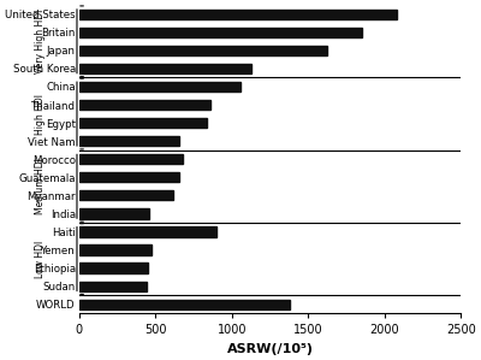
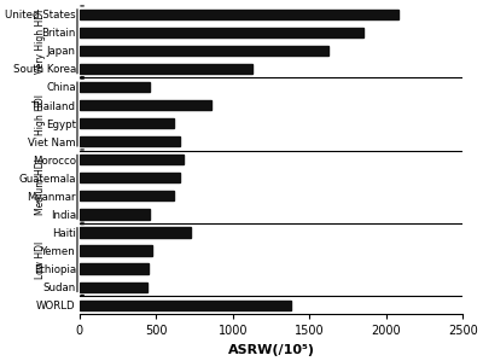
China: 1060 -> 460
Egypt: 840 -> 620
Haiti: 900 -> 730
